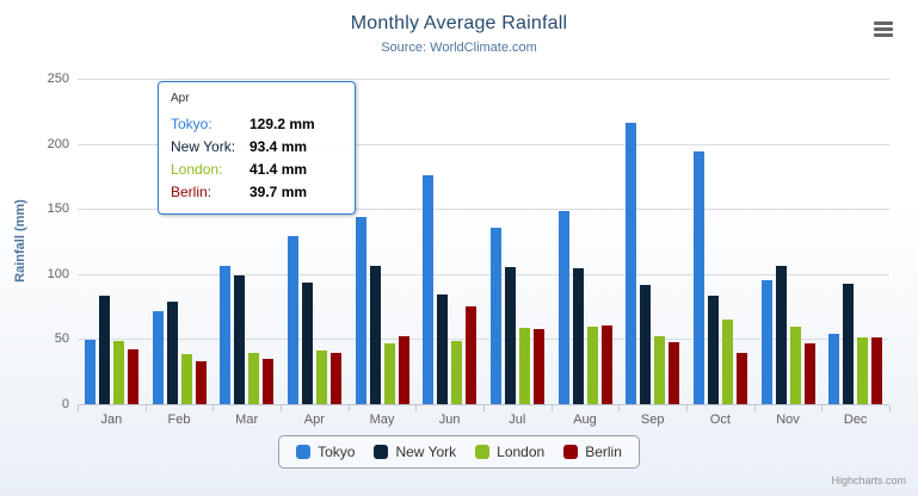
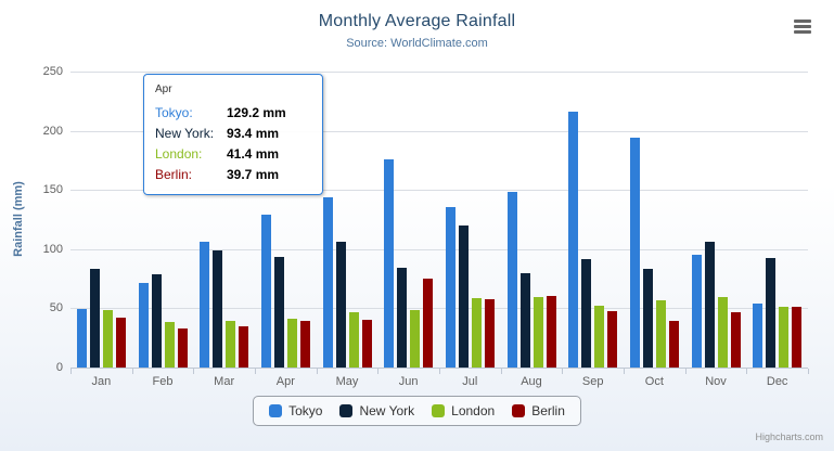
Berlin/May: 53 -> 40
New York/Jul: 105 -> 120
New York/Aug: 104 -> 80
London/Oct: 65 -> 57
